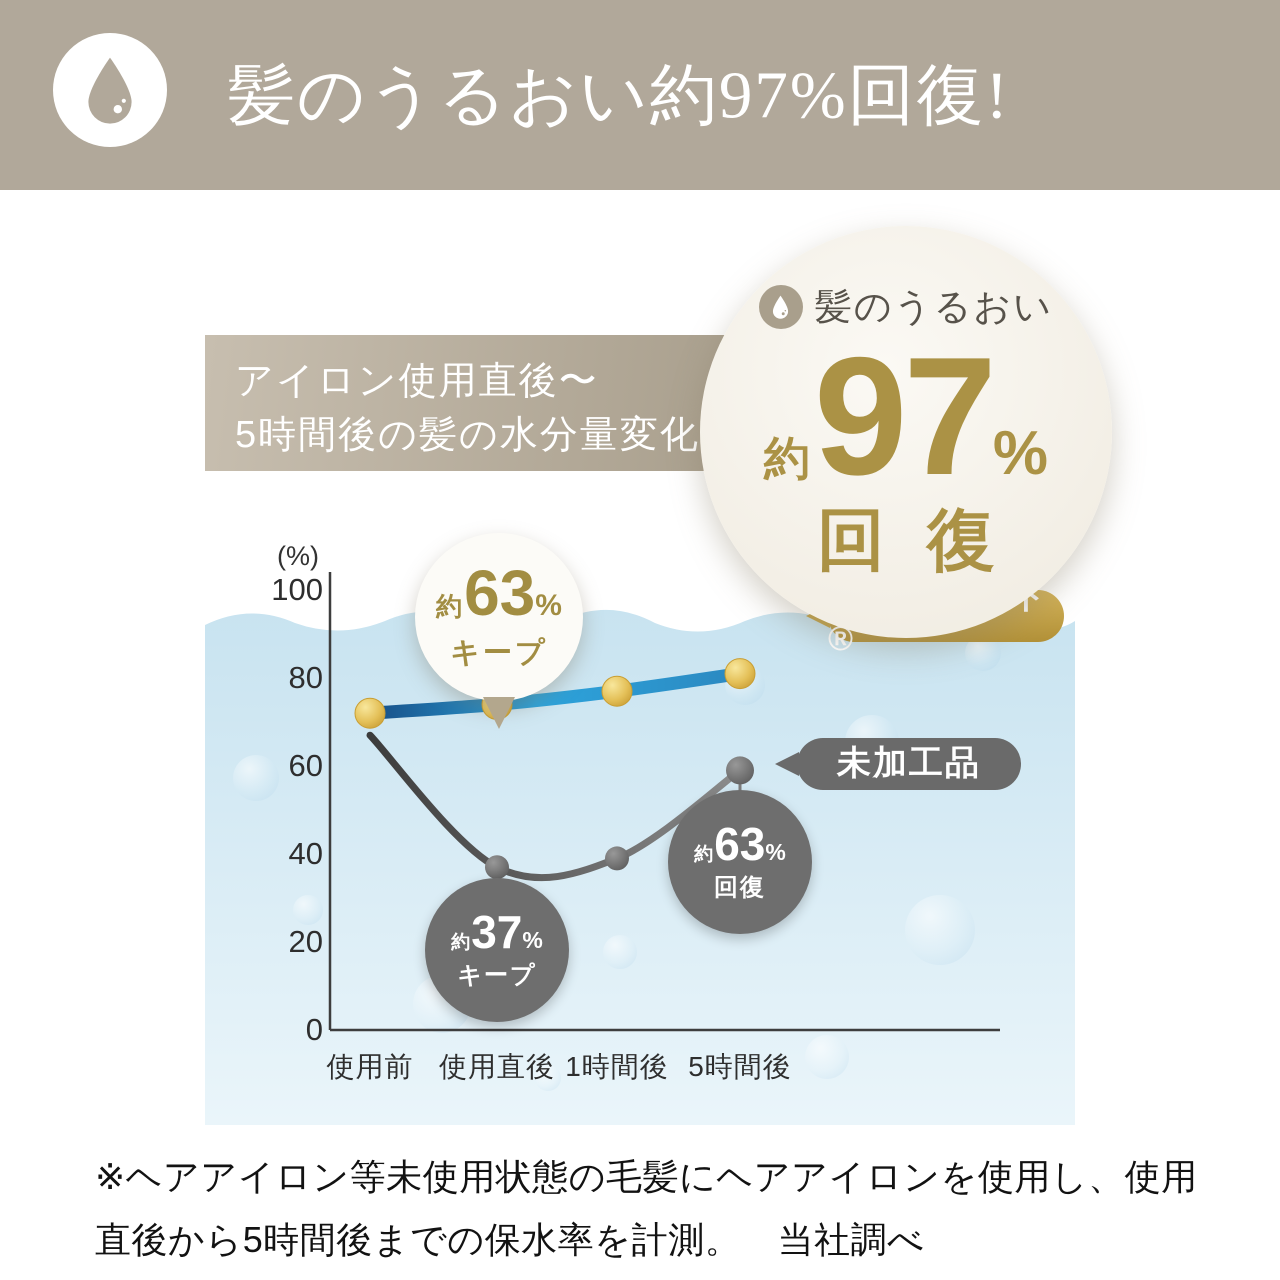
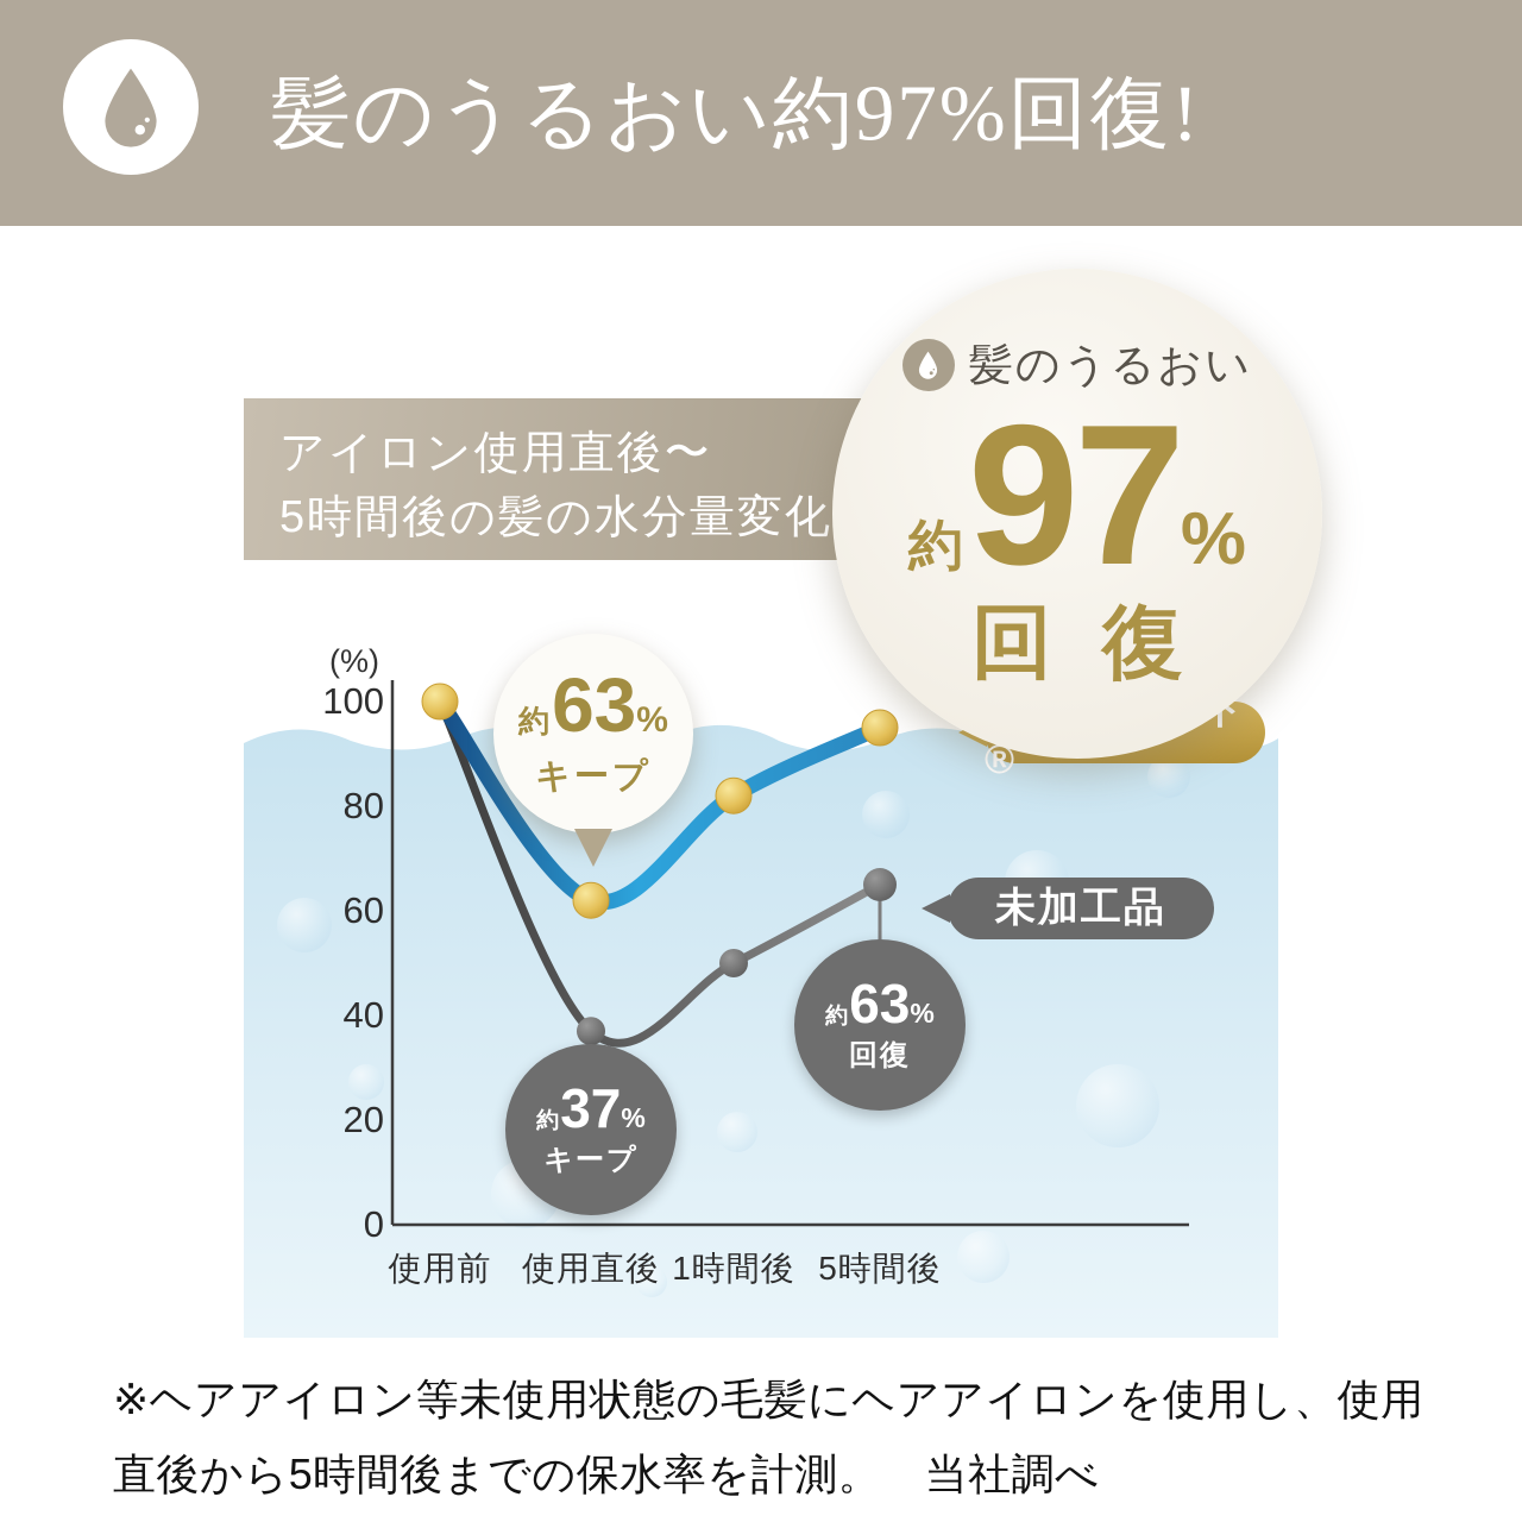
ツヤモイスト®/使用前: 72 -> 100
未加工品/使用前: 67 -> 100
ツヤモイスト®/使用直後: 74 -> 62
ツヤモイスト®/1時間後: 77 -> 82
未加工品/1時間後: 39 -> 50
ツヤモイスト®/5時間後: 81 -> 95
未加工品/5時間後: 59 -> 65
